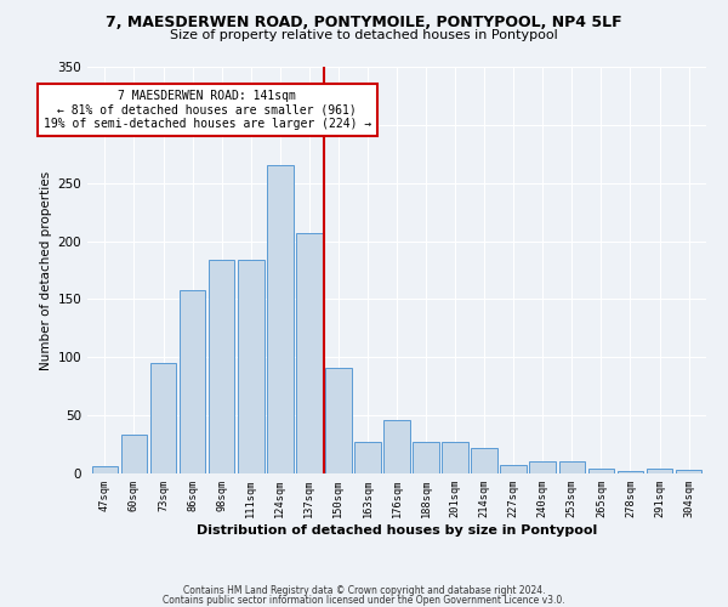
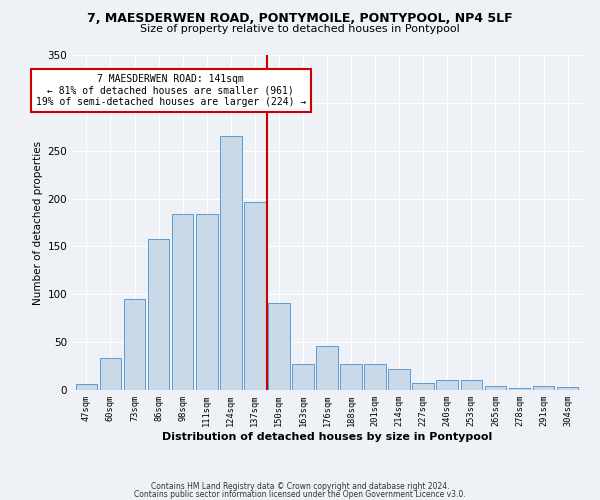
137sqm: 207 -> 196
